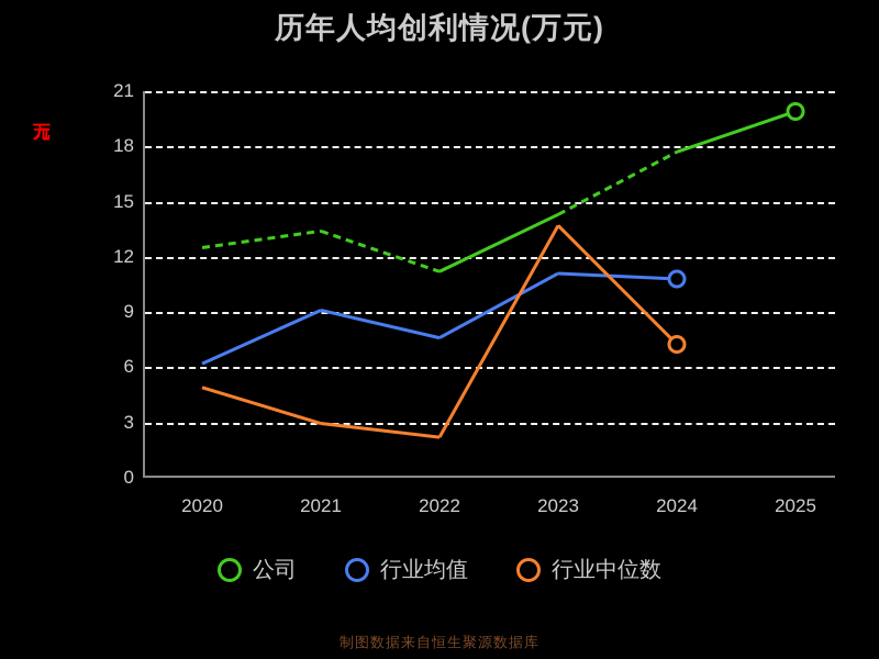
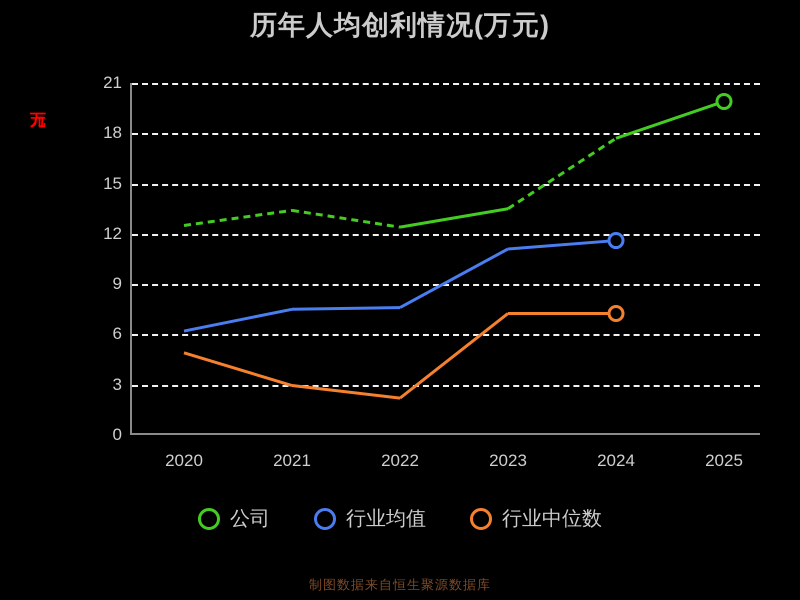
行业均值/2021: 9.1 -> 7.5
公司/2022: 11.2 -> 12.4
公司/2023: 14.3 -> 13.5
行业中位数/2023: 13.7 -> 7.2
行业均值/2024: 10.8 -> 11.6
